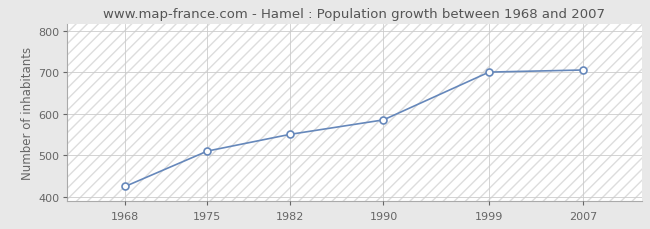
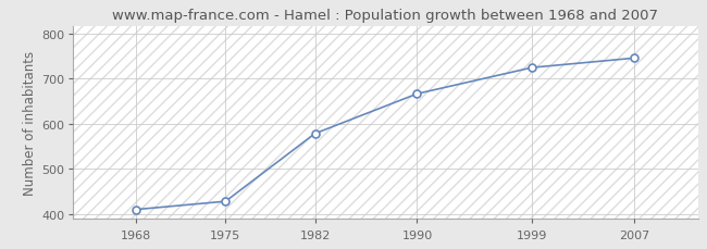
1968: 425 -> 410
1975: 510 -> 428
1982: 550 -> 578
1990: 585 -> 666
1999: 700 -> 724
2007: 705 -> 745
